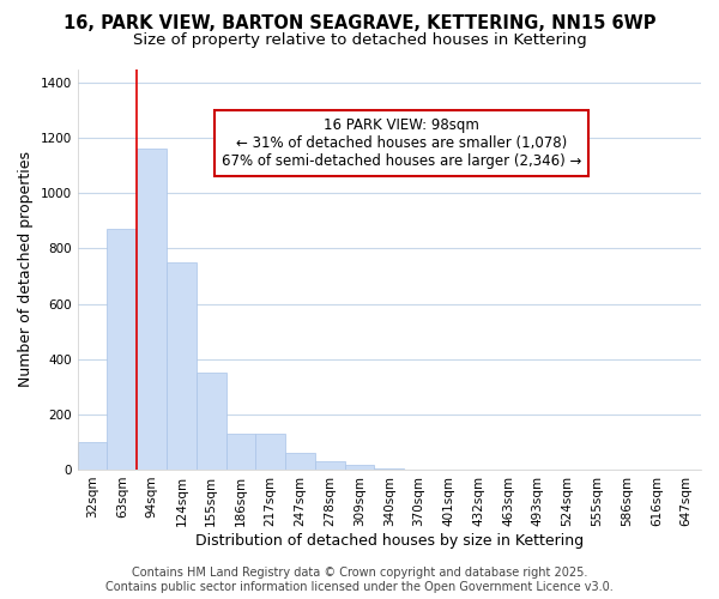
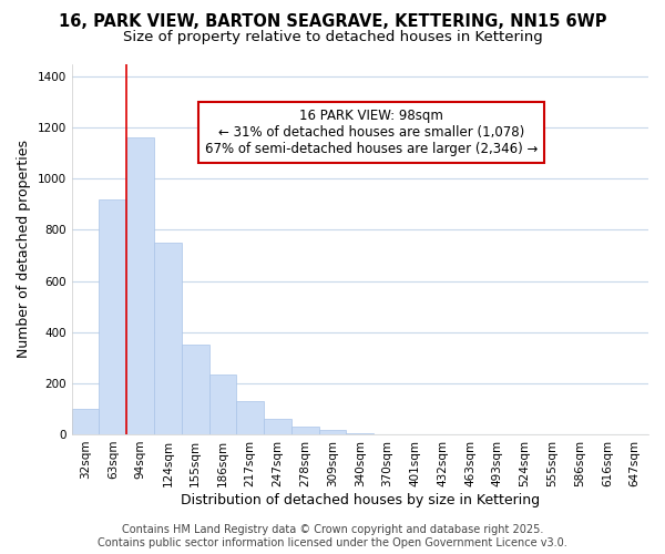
63sqm: 870 -> 920
186sqm: 130 -> 235
